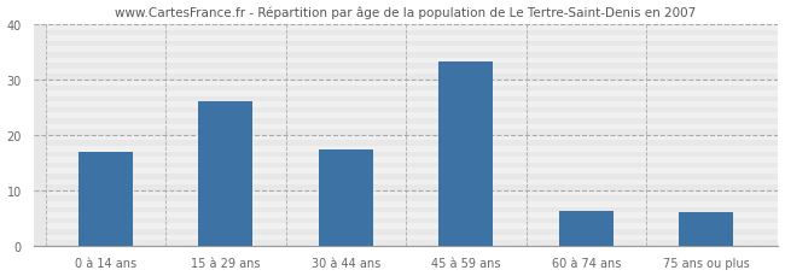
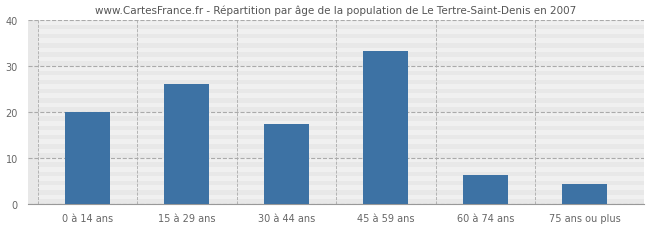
0 à 14 ans: 17.0 -> 20.0
75 ans ou plus: 6.0 -> 4.2
